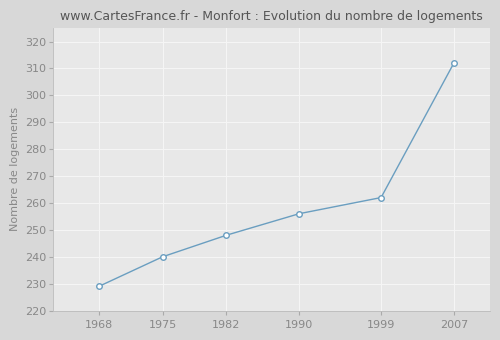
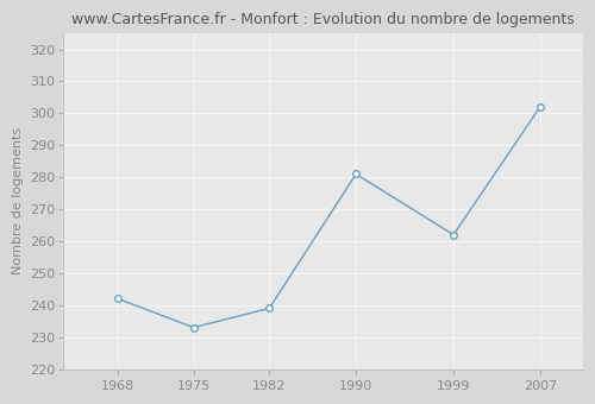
1968: 229 -> 242
1975: 240 -> 233
1982: 248 -> 239
1990: 256 -> 281
2007: 312 -> 302
